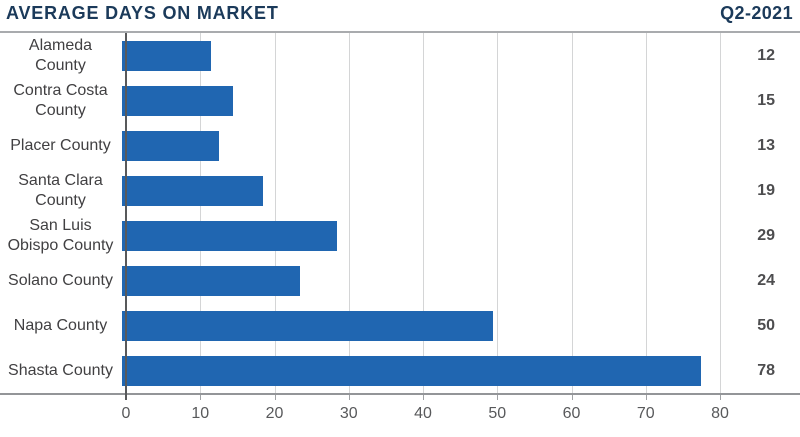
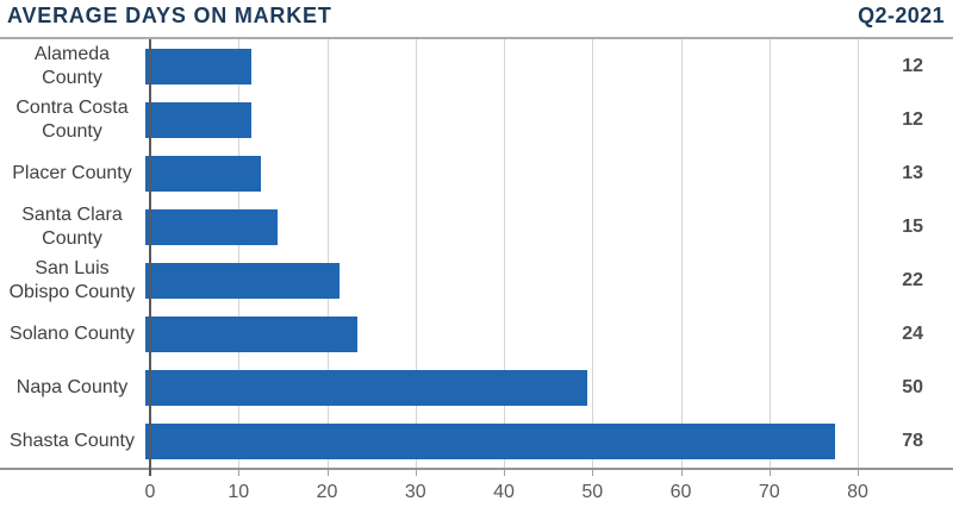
Contra Costa County: 15 -> 12
Santa Clara County: 19 -> 15
San Luis Obispo County: 29 -> 22
